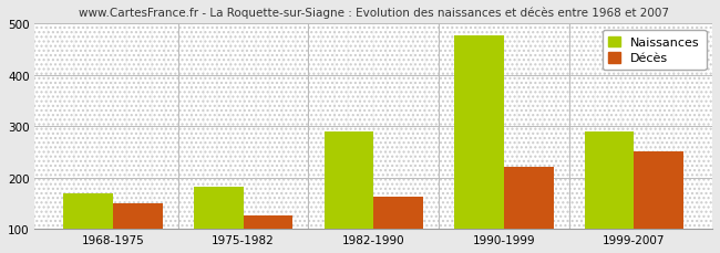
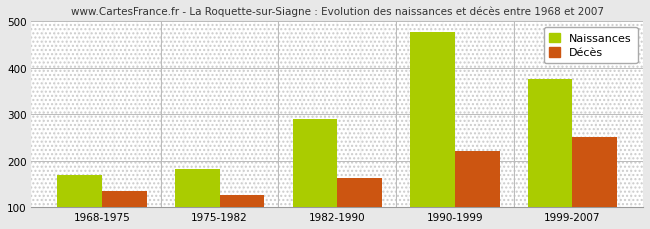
Décès/1968-1975: 150 -> 135
Naissances/1999-2007: 290 -> 375
